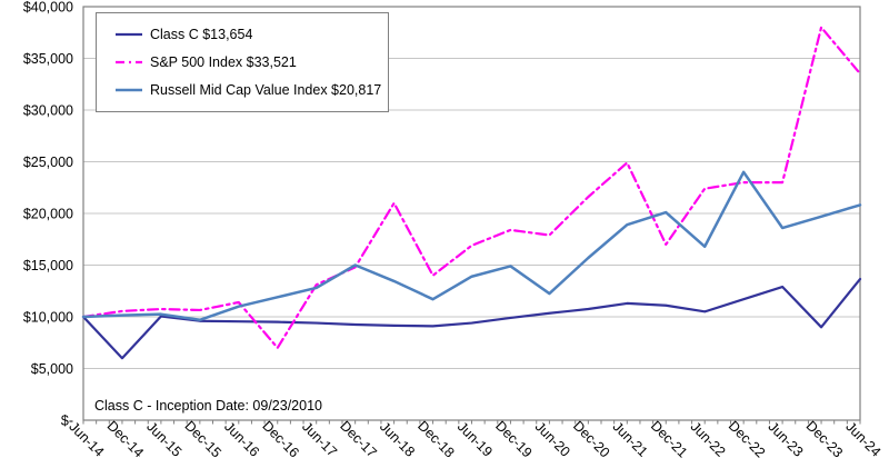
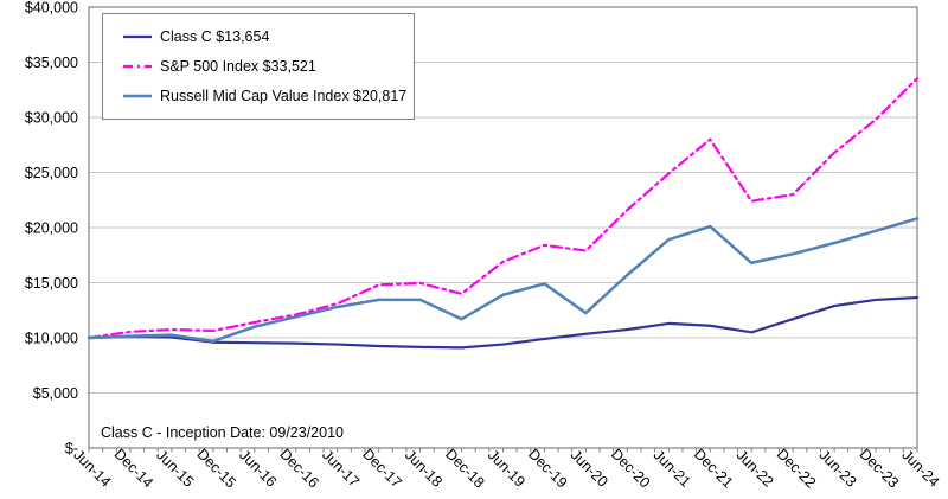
Class C $13,654/Dec-14: $6000 -> $10000
S&P 500 Index $33,521/Dec-16: $7000 -> $12000
Russell Mid Cap Value Index $20,817/Dec-17: $15000 -> $13000
S&P 500 Index $33,521/Jun-18: $21000 -> $15000
S&P 500 Index $33,521/Dec-21: $17000 -> $28000
Russell Mid Cap Value Index $20,817/Dec-22: $24000 -> $18000
S&P 500 Index $33,521/Jun-23: $23000 -> $27000
Class C $13,654/Dec-23: $9000 -> $13000
S&P 500 Index $33,521/Dec-23: $38000 -> $30000
